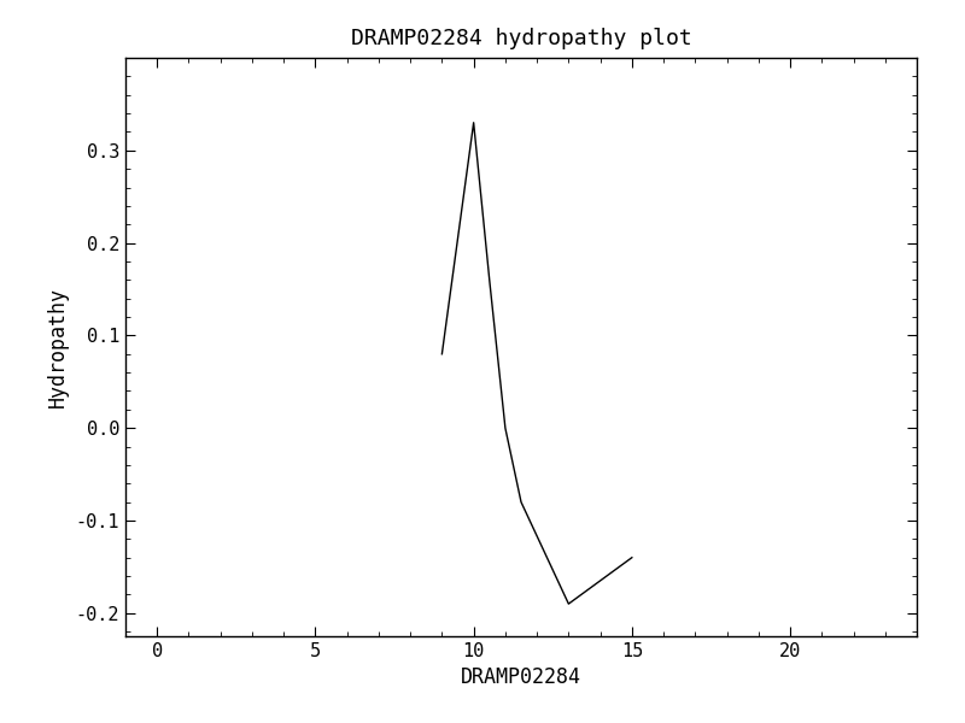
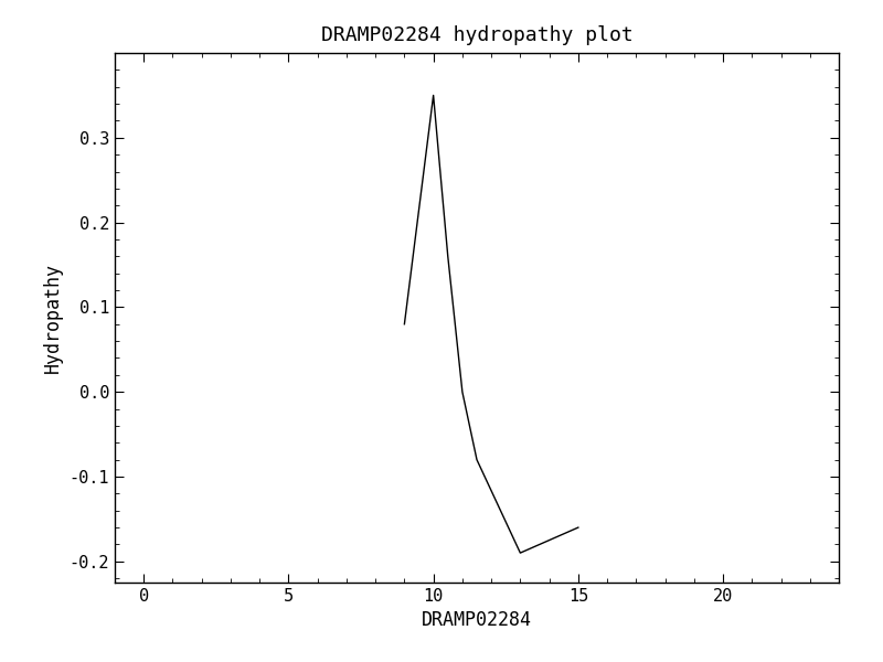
10: 0.33 -> 0.35
15: -0.14 -> -0.16
